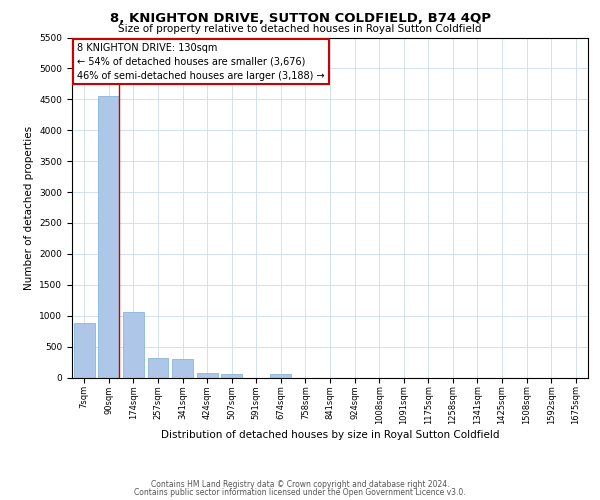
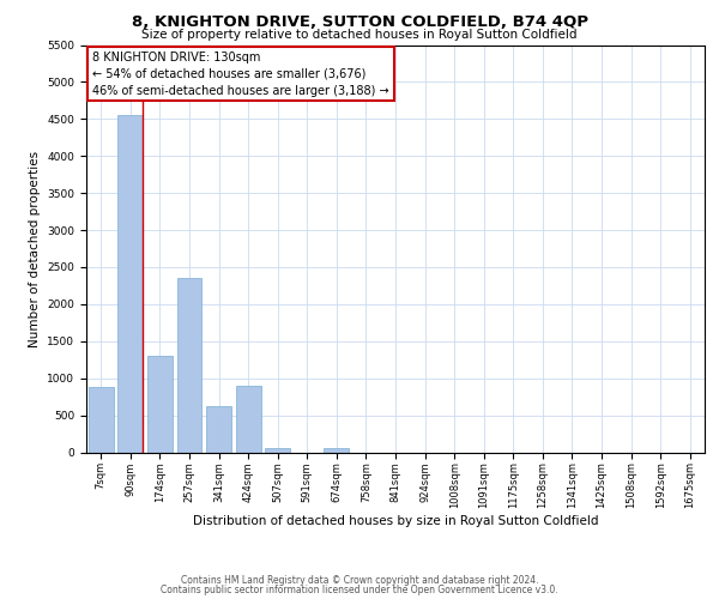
174sqm: 1060 -> 1300
257sqm: 310 -> 2360
341sqm: 300 -> 620
424sqm: 70 -> 900
